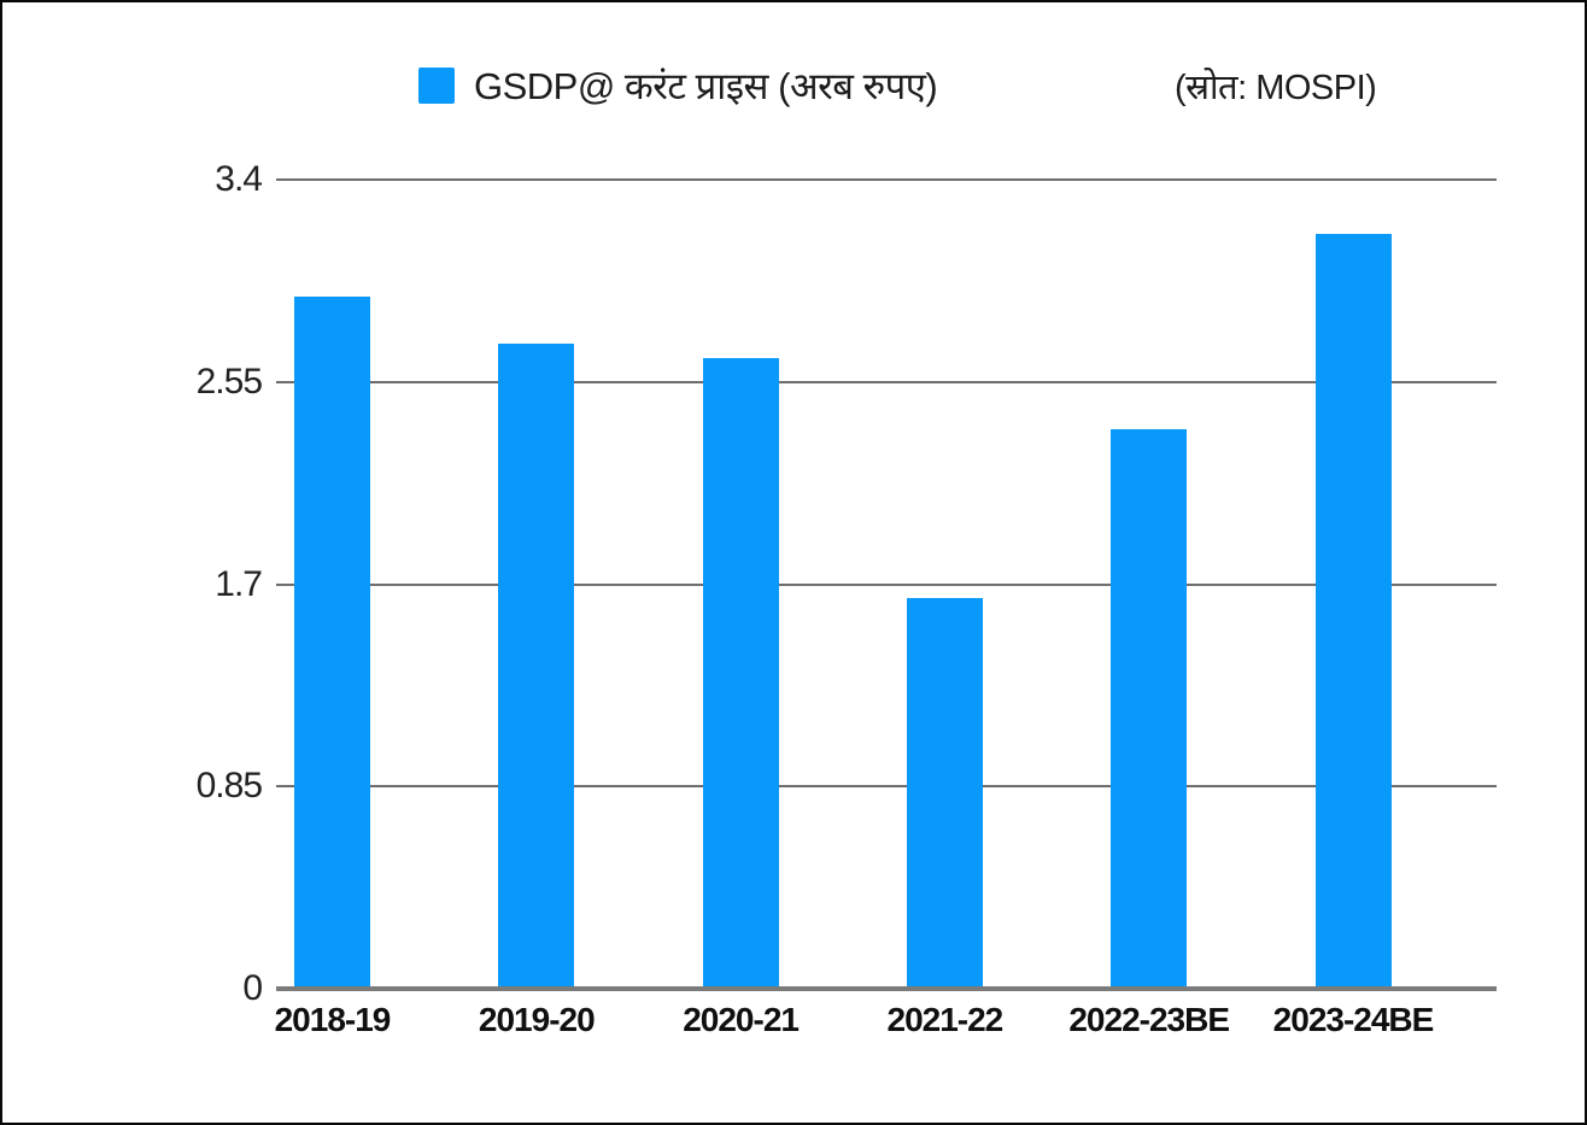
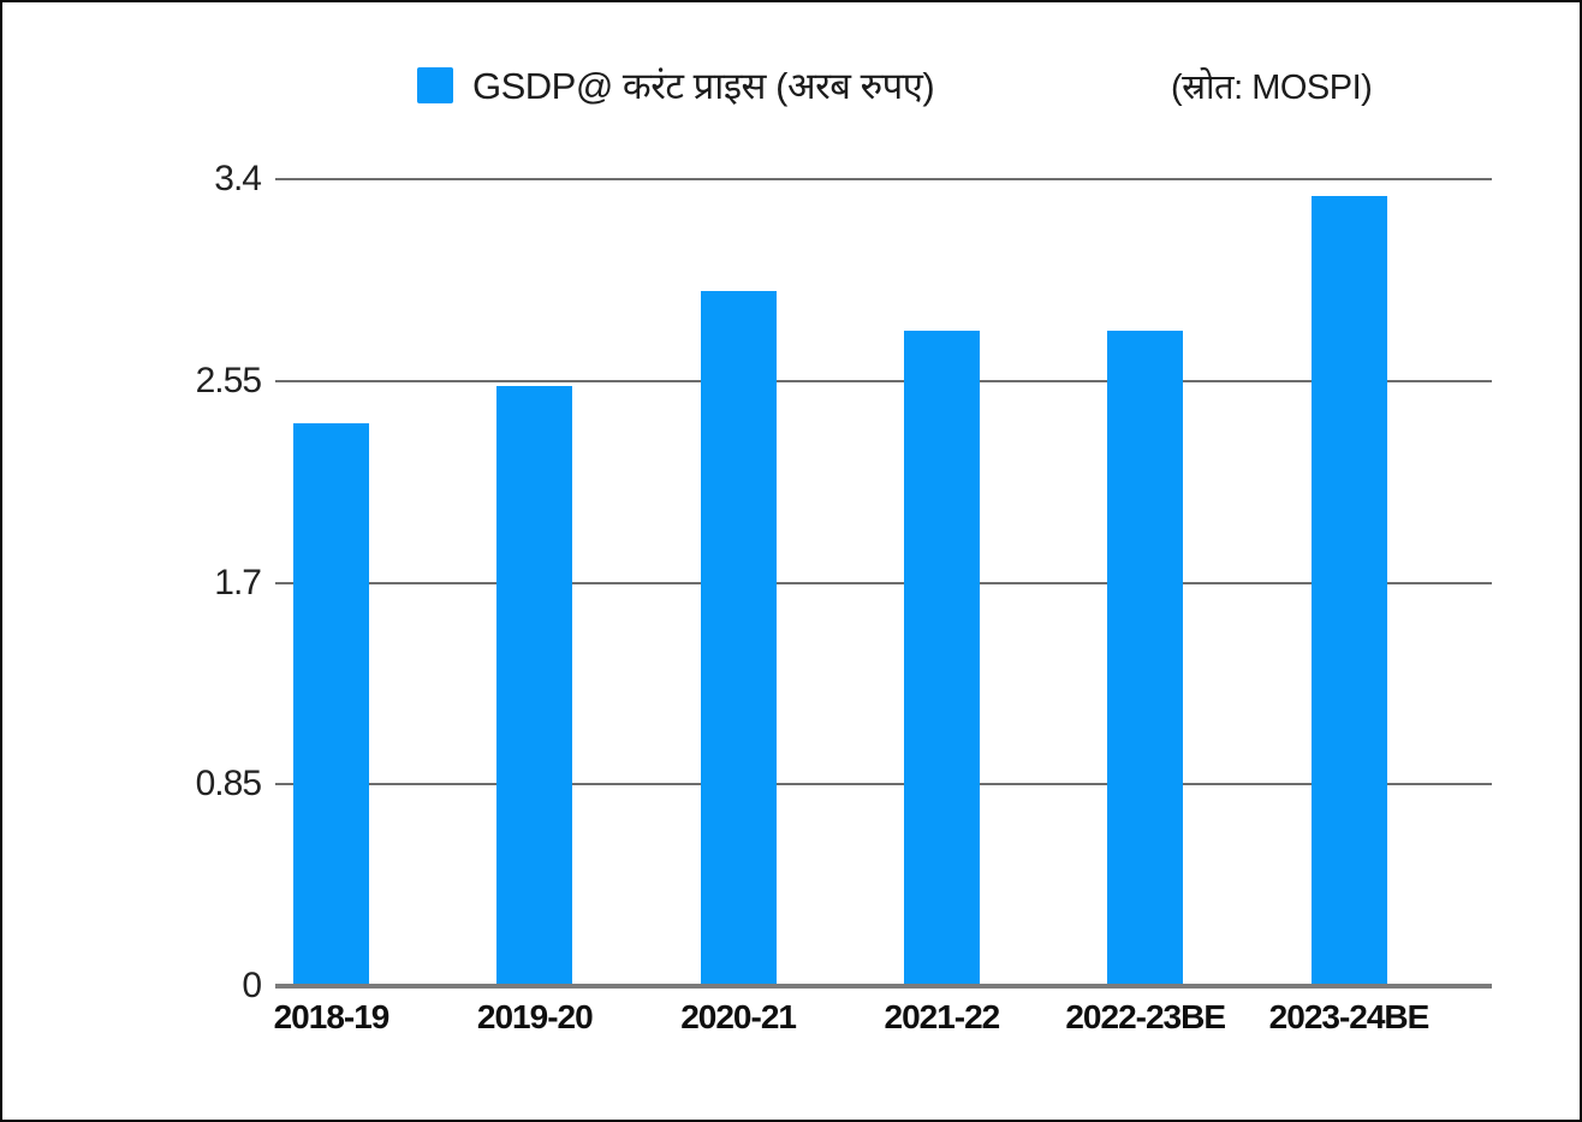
2018-19: 2.91 -> 2.37
2019-20: 2.71 -> 2.53
2020-21: 2.65 -> 2.93
2021-22: 1.64 -> 2.76
2022-23BE: 2.35 -> 2.76
2023-24BE: 3.17 -> 3.33
